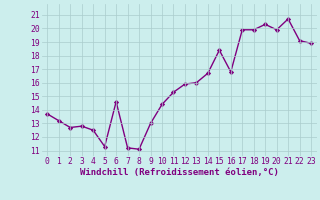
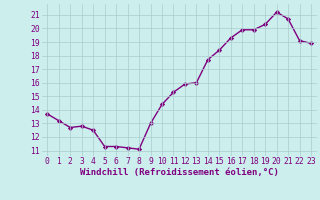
6: 14.6 -> 11.3
14: 16.7 -> 17.7
16: 16.8 -> 19.3
20: 19.9 -> 21.2
